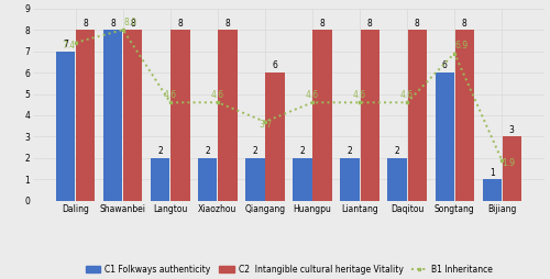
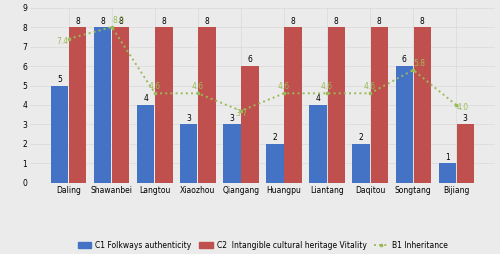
C1 Folkways authenticity/Daling: 7 -> 5
C1 Folkways authenticity/Langtou: 2 -> 4
C1 Folkways authenticity/Xiaozhou: 2 -> 3
C1 Folkways authenticity/Qiangang: 2 -> 3
C1 Folkways authenticity/Liantang: 2 -> 4
B1 Inheritance/Songtang: 6.9 -> 5.8
B1 Inheritance/Bijiang: 1.9 -> 4.0
